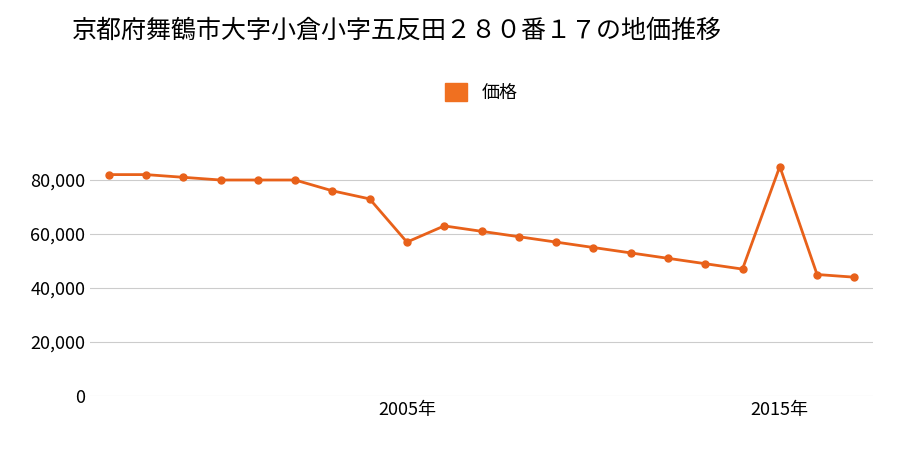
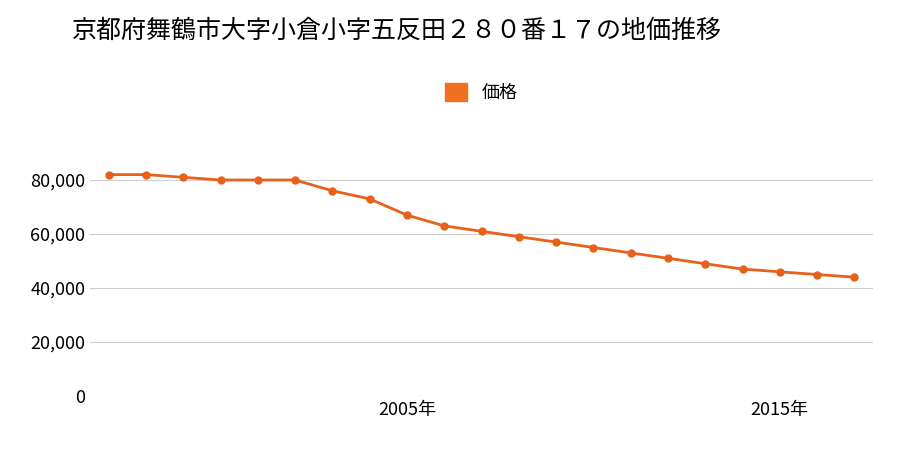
2005年: 57,000 -> 67,000
2015年: 85,000 -> 46,000
